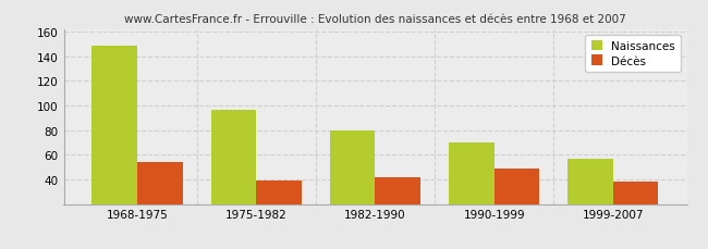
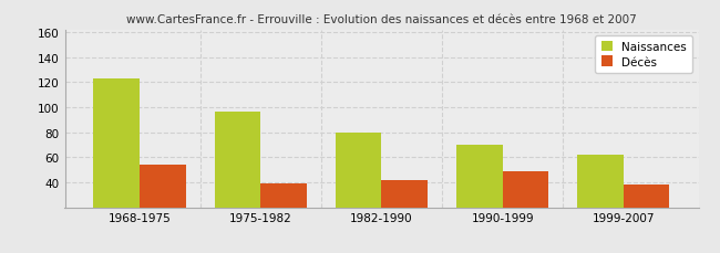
Naissances/1968-1975: 148 -> 123
Naissances/1999-2007: 57 -> 62
